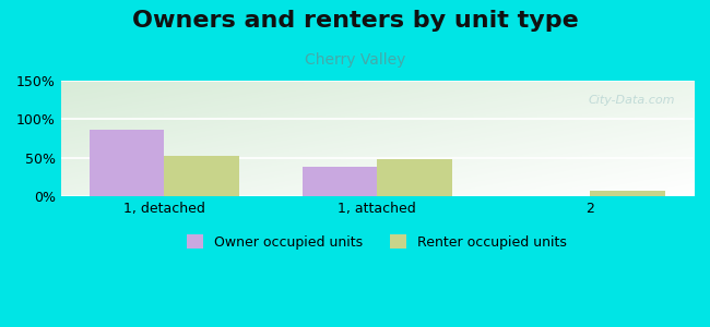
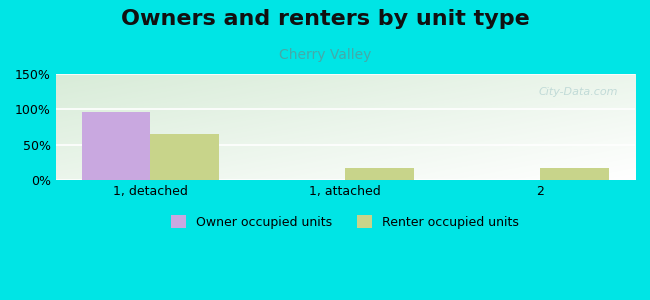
Owner occupied units/1, detached: 86% -> 97%
Renter occupied units/1, detached: 52% -> 65%
Owner occupied units/1, attached: 38% -> 1%
Renter occupied units/1, attached: 48% -> 18%
Renter occupied units/2: 8% -> 18%
